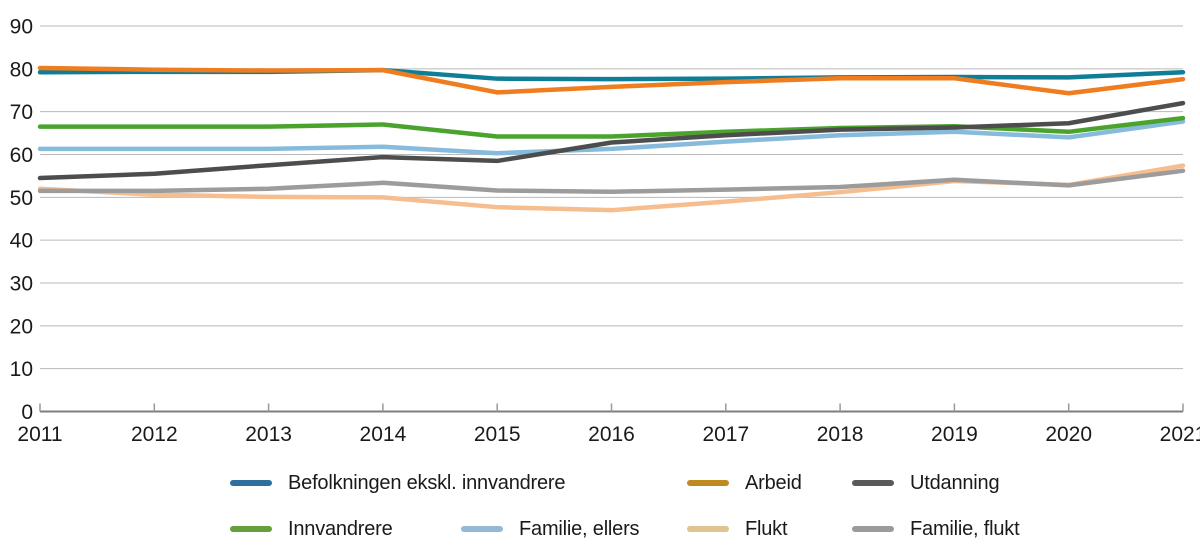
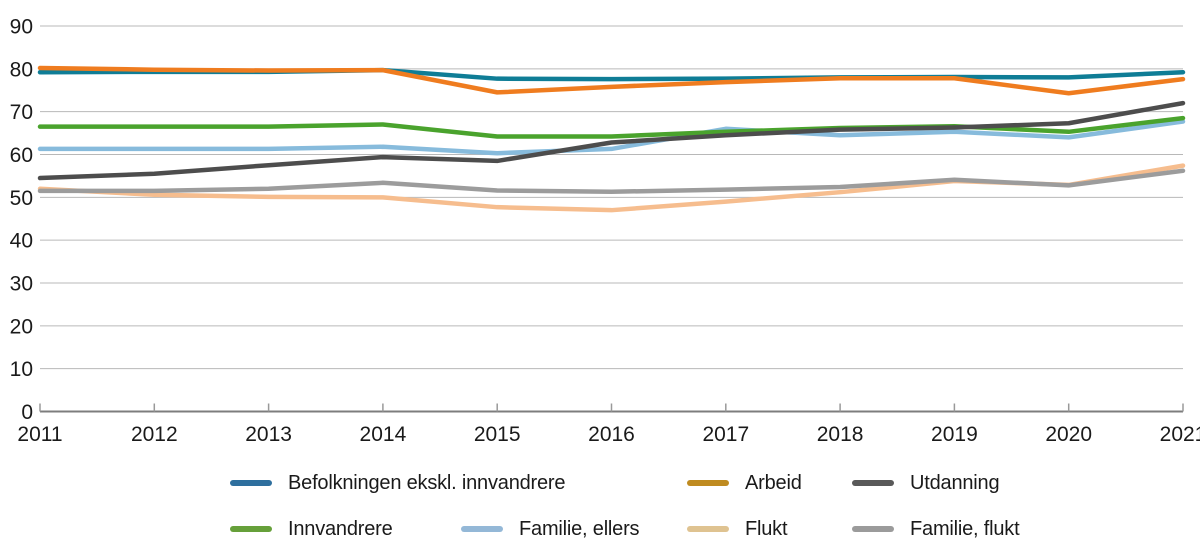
Familie, ellers/2017: 63 -> 66
